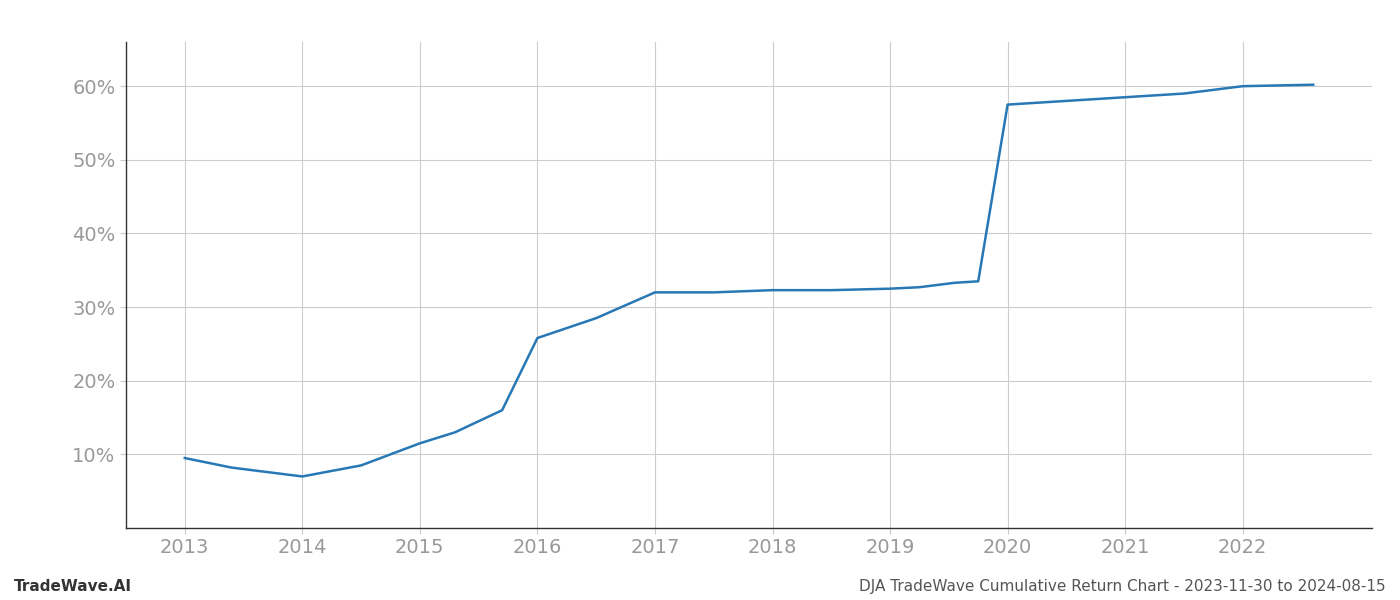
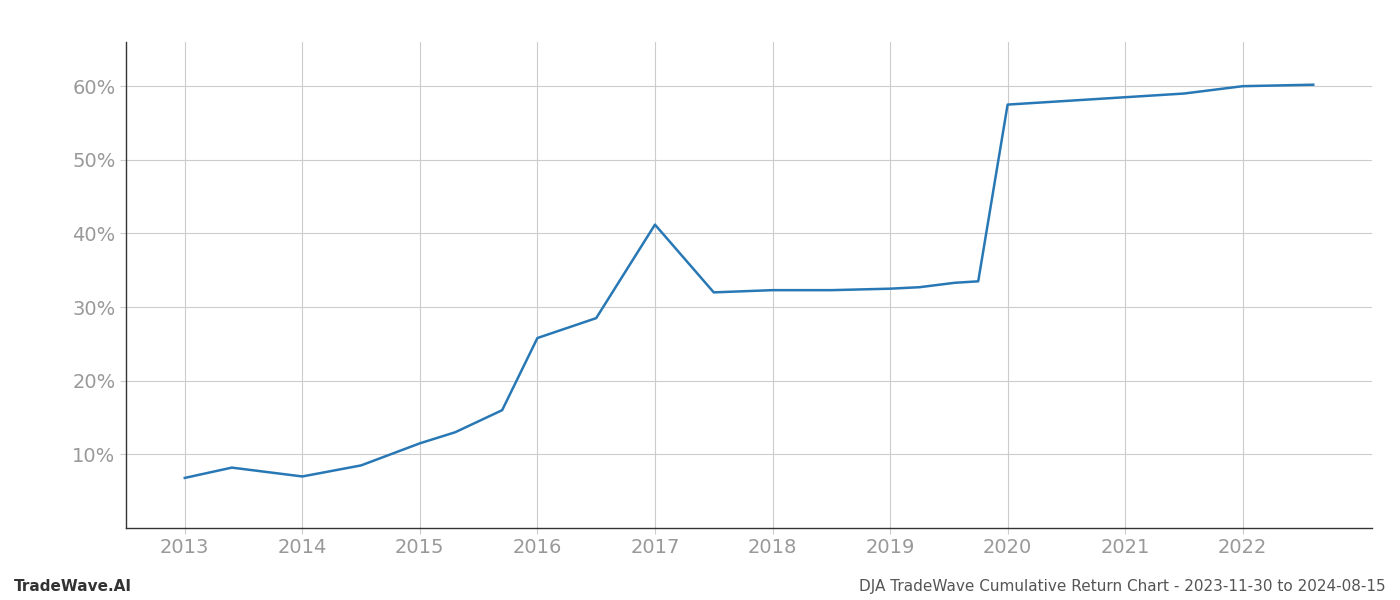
2013: 9.5% -> 6.8%
2017: 32.0% -> 41.2%
